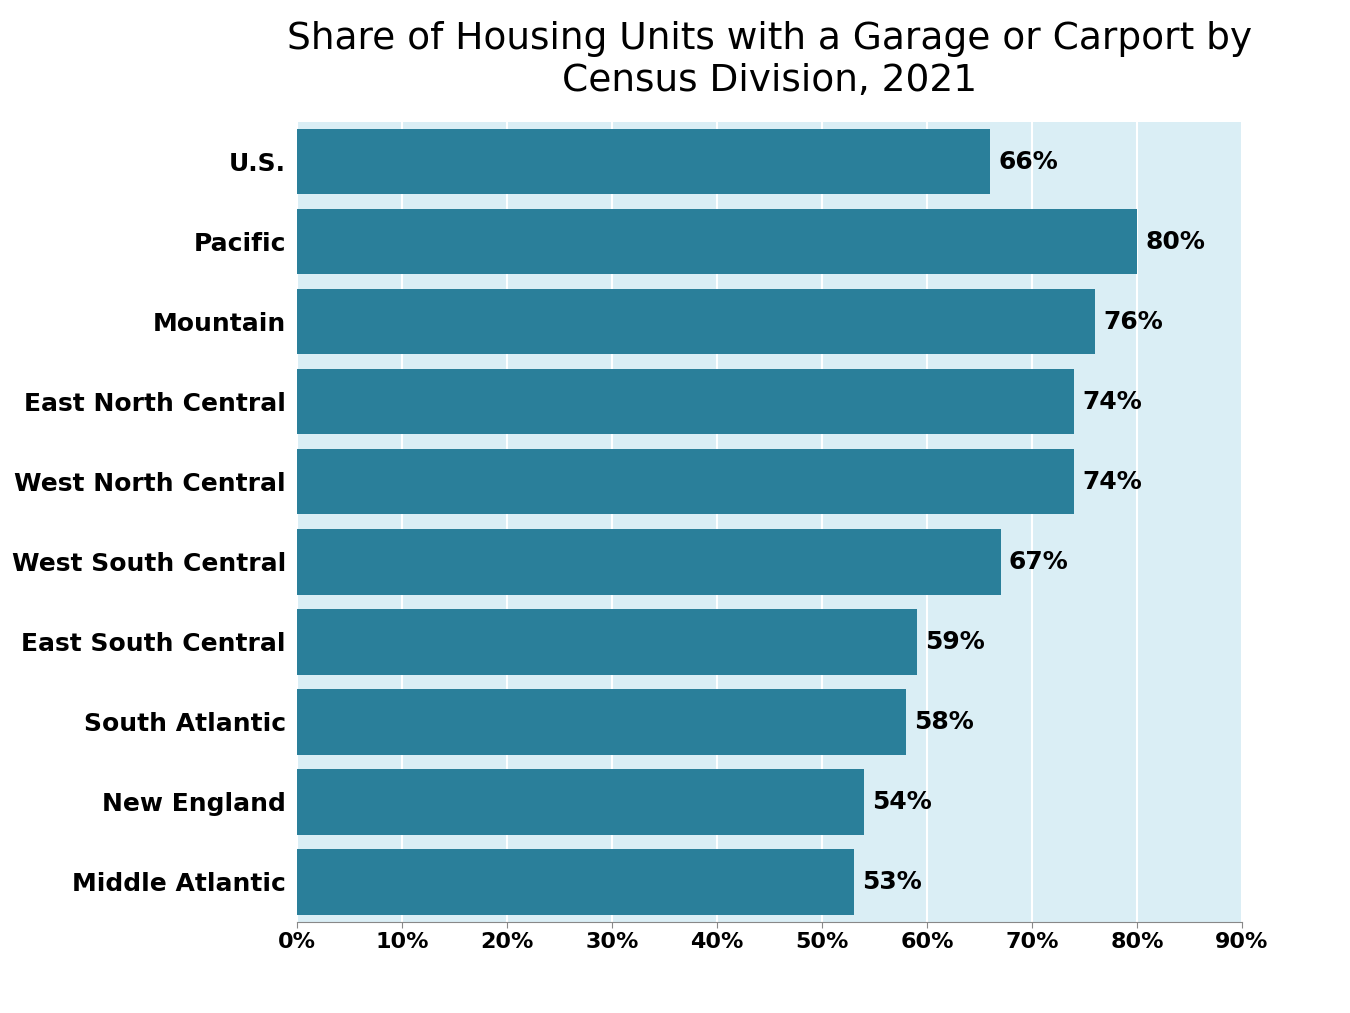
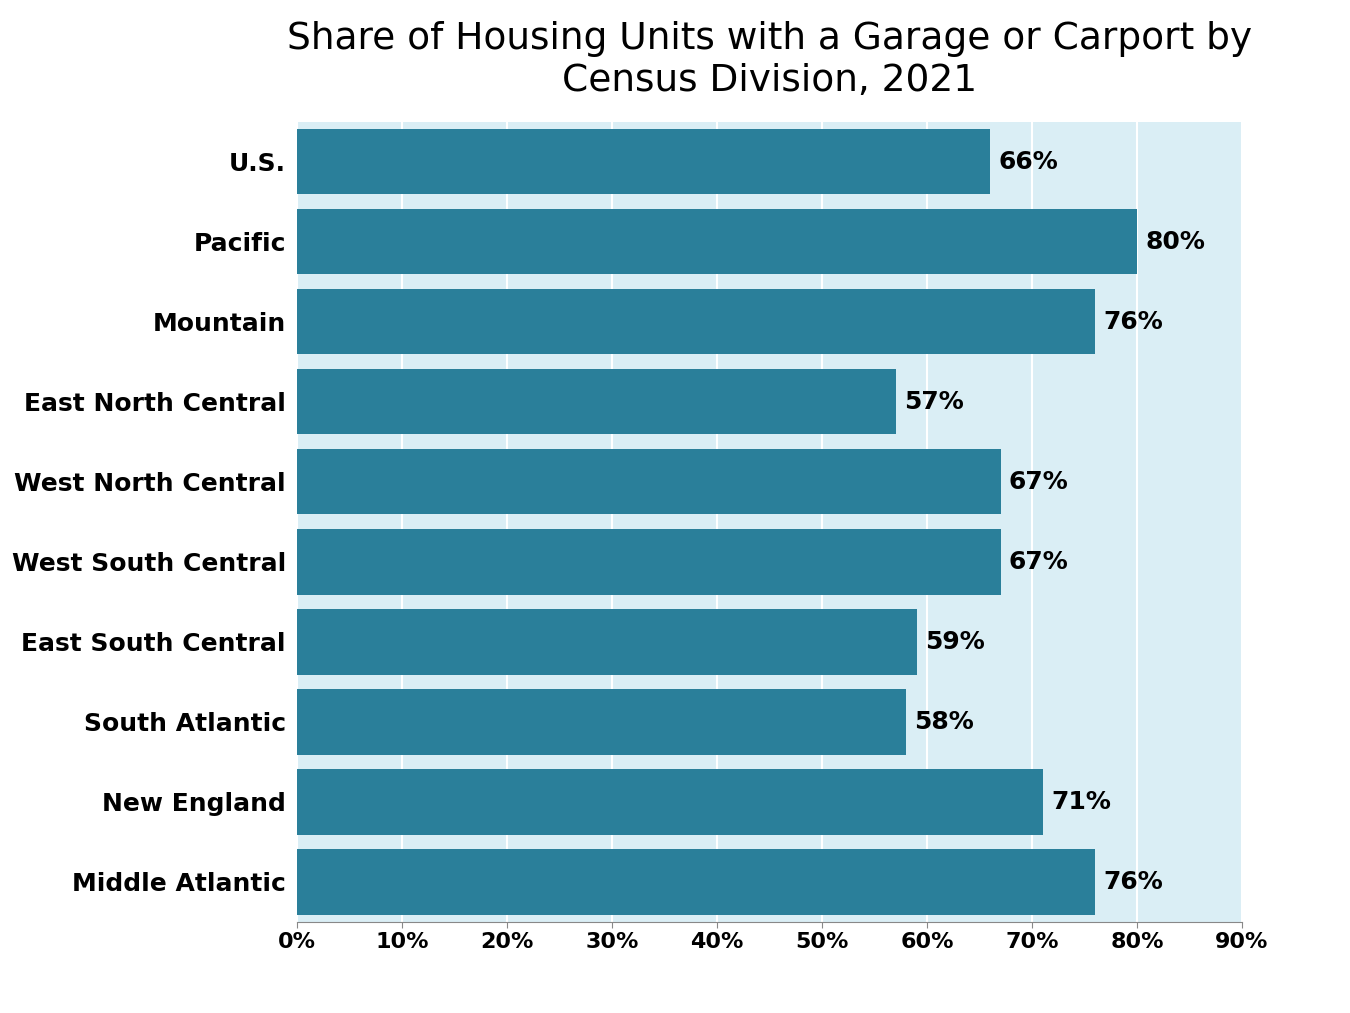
East North Central: 74% -> 57%
West North Central: 74% -> 67%
New England: 54% -> 71%
Middle Atlantic: 53% -> 76%
